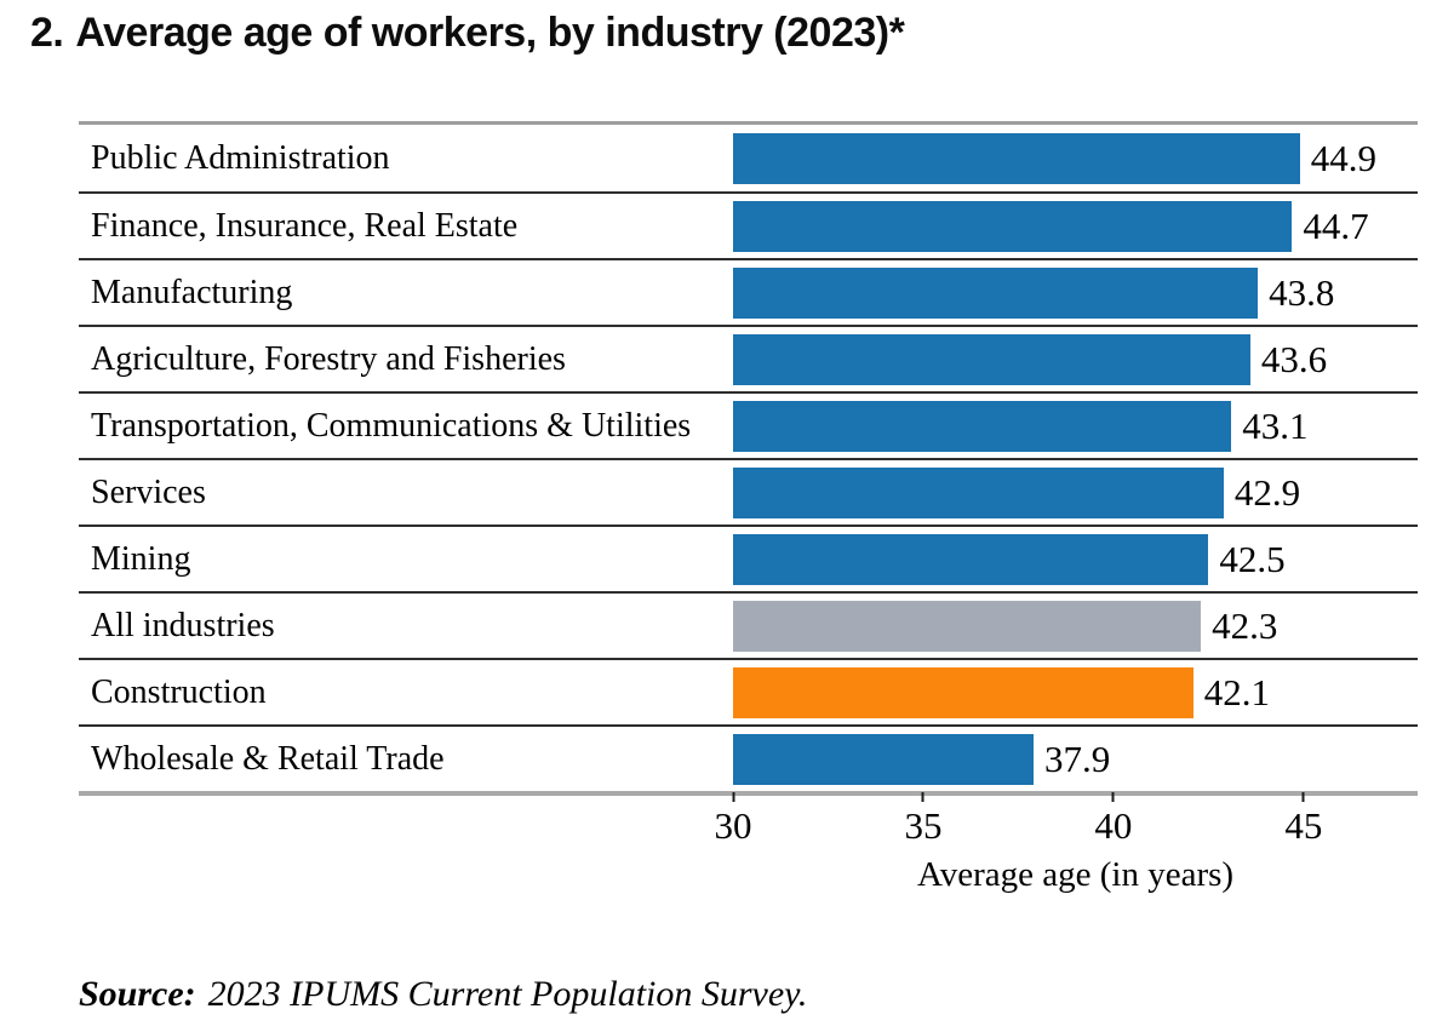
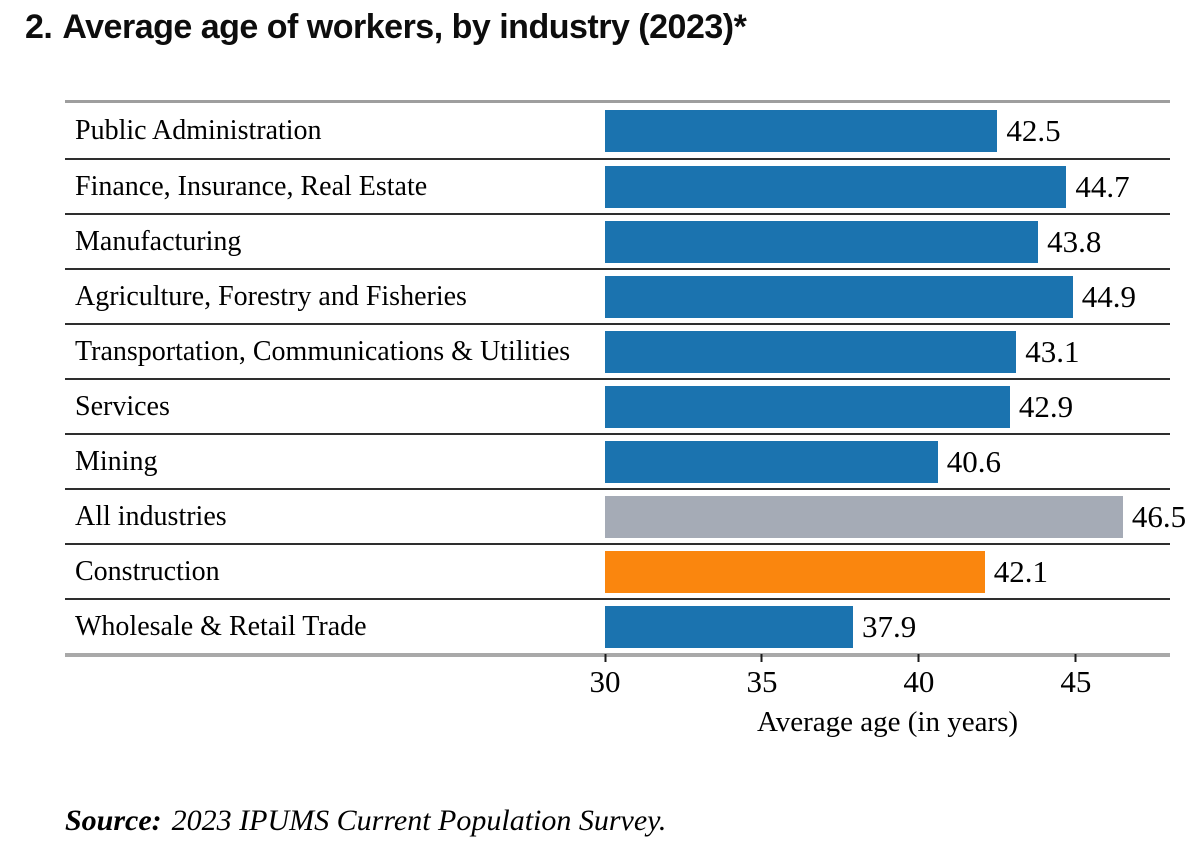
Public Administration: 44.9 -> 42.5
Agriculture, Forestry and Fisheries: 43.6 -> 44.9
Mining: 42.5 -> 40.6
All industries: 42.3 -> 46.5
